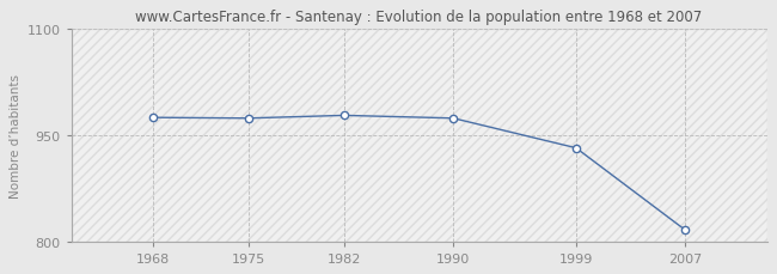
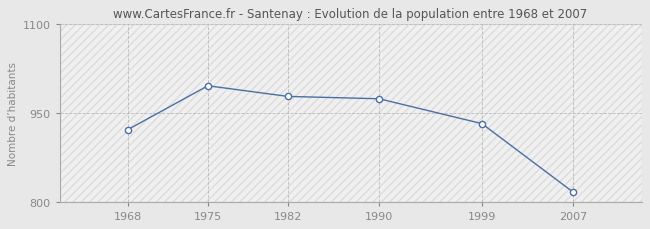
1968: 975 -> 922
1975: 974 -> 996
